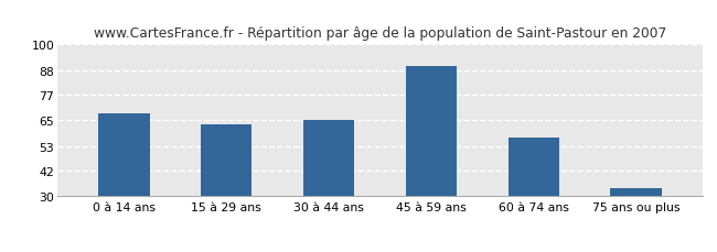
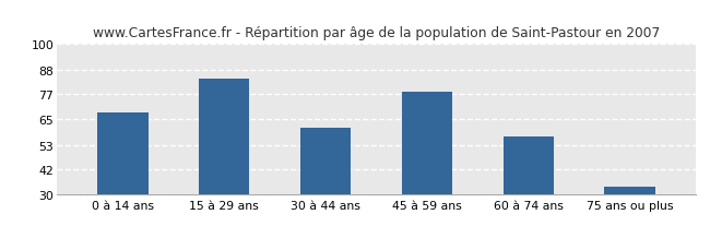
15 à 29 ans: 63 -> 84
30 à 44 ans: 65 -> 61
45 à 59 ans: 90 -> 78
